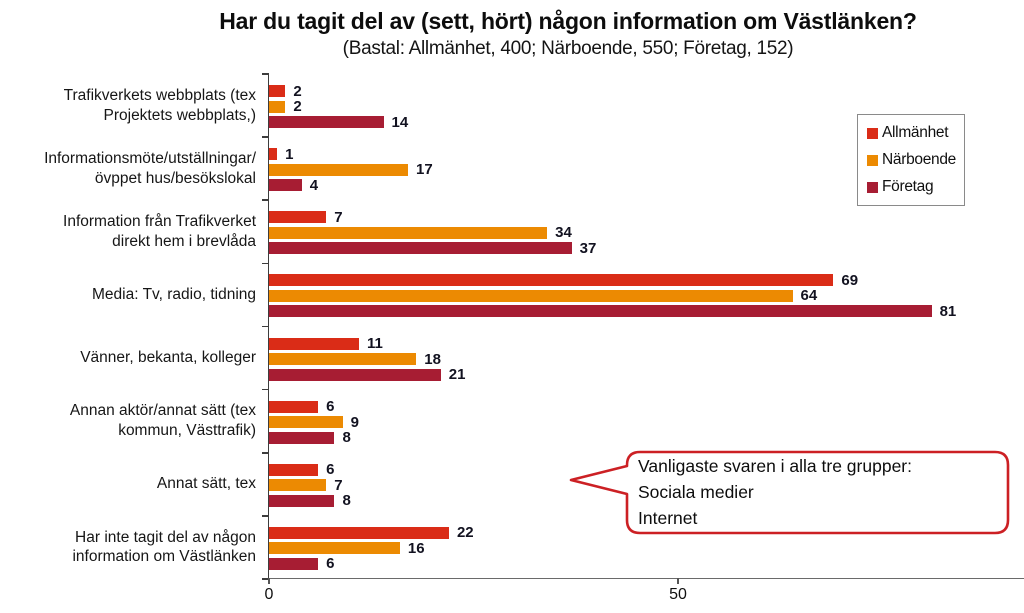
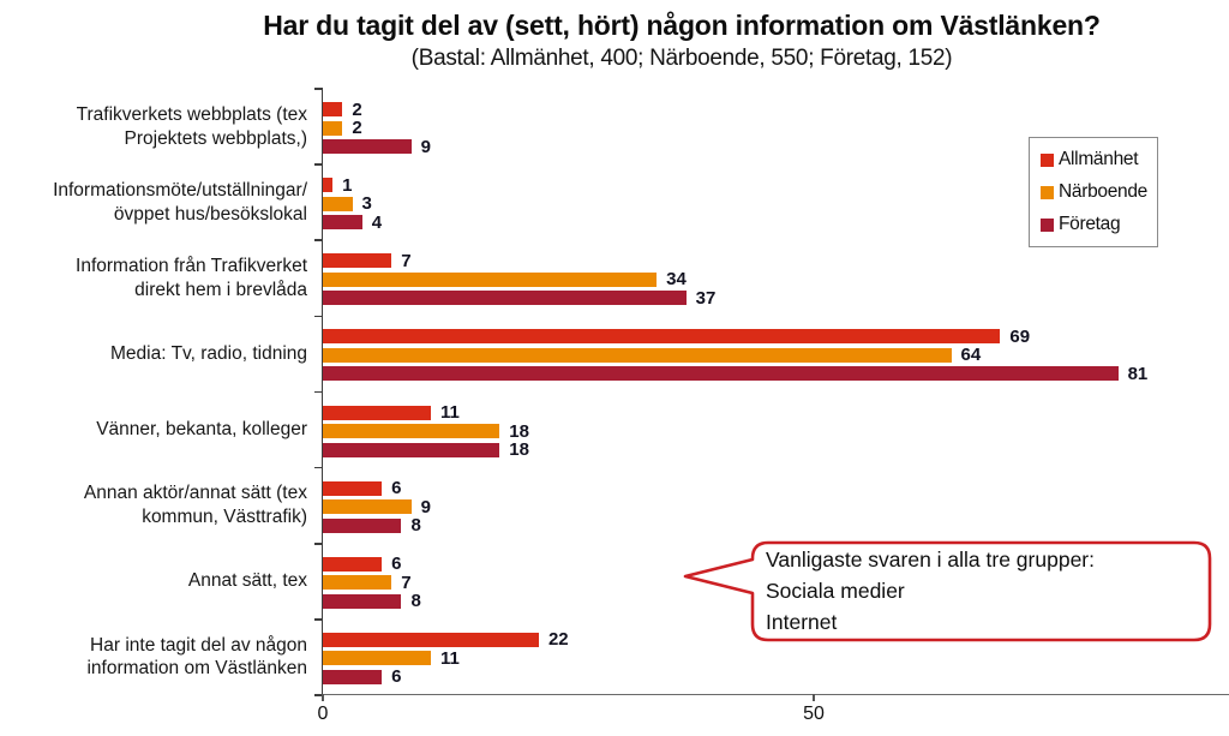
Företag/Trafikverkets webbplats (tex Projektets webbplats,): 14 -> 9
Närboende/Informationsmöte/utställningar/ övppet hus/besökslokal: 17 -> 3
Företag/Vänner, bekanta, kolleger: 21 -> 18
Närboende/Har inte tagit del av någon information om Västlänken: 16 -> 11
